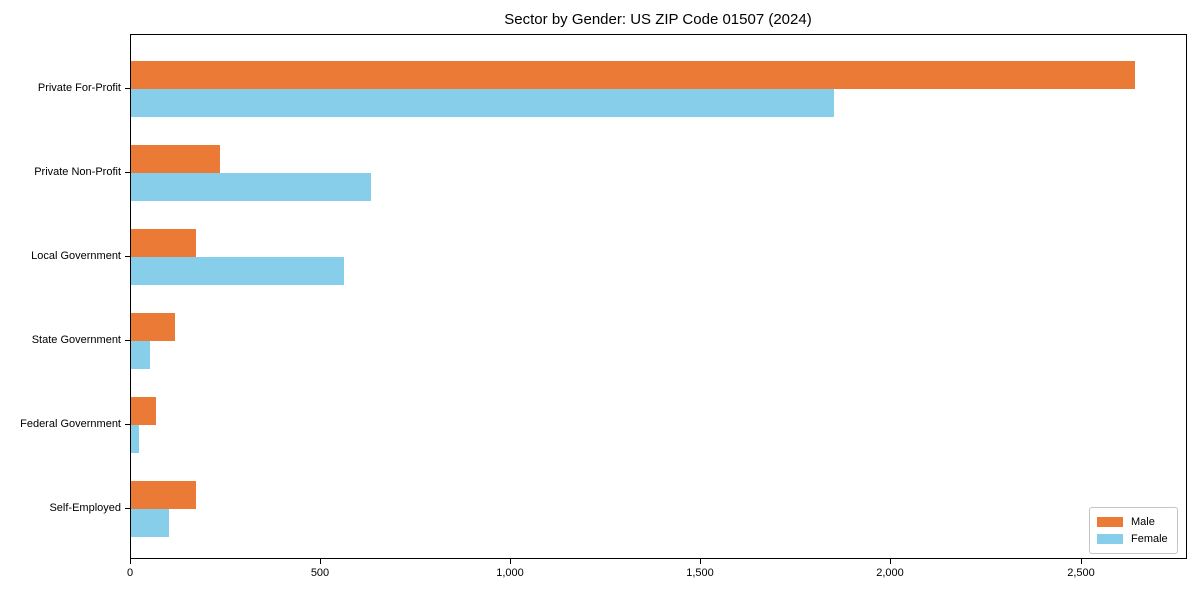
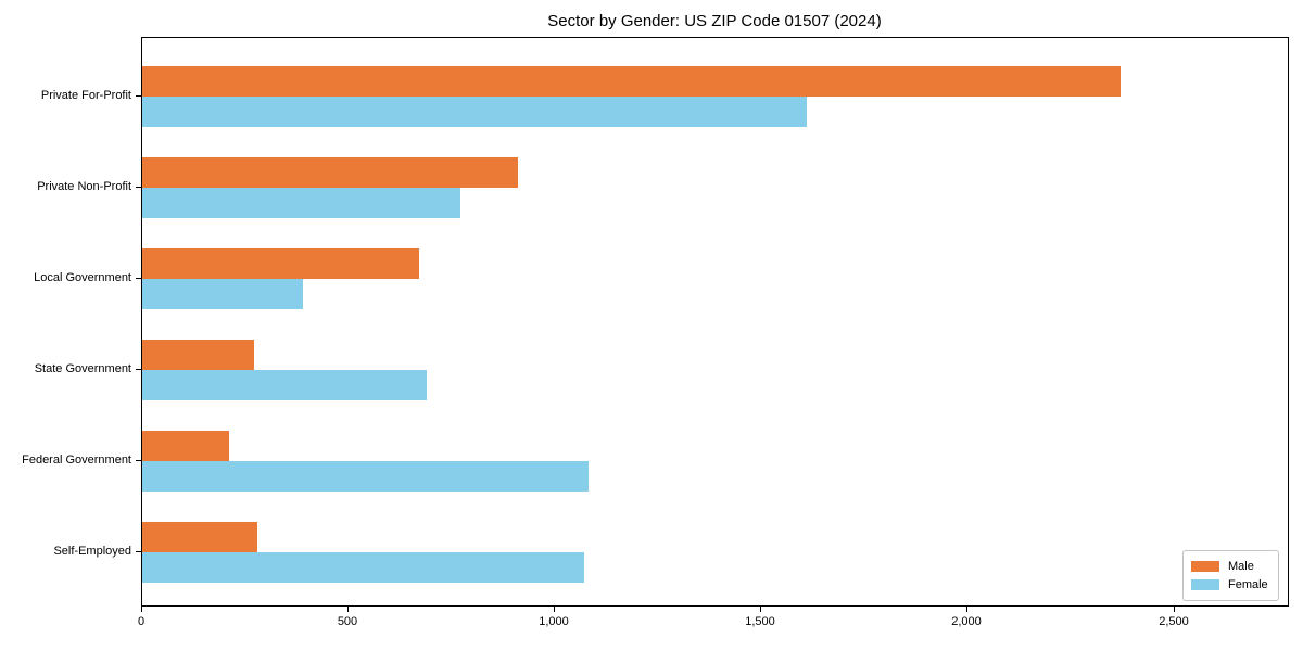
Male/Private For-Profit: 2640 -> 2370
Female/Private For-Profit: 1850 -> 1610
Male/Private Non-Profit: 240 -> 910
Female/Private Non-Profit: 630 -> 770
Male/Local Government: 170 -> 670
Female/Local Government: 560 -> 390
Male/State Government: 120 -> 270
Female/State Government: 50 -> 690
Male/Federal Government: 60 -> 210
Female/Federal Government: 20 -> 1080
Male/Self-Employed: 170 -> 280
Female/Self-Employed: 100 -> 1070
